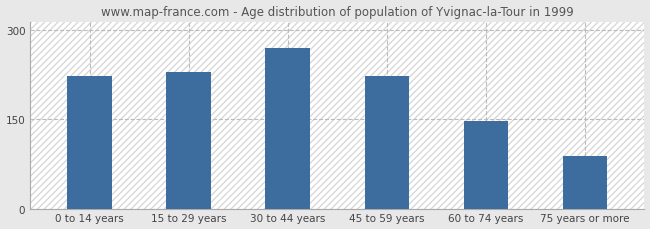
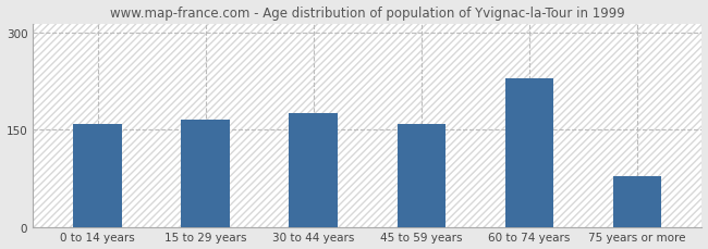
0 to 14 years: 224 -> 160
15 to 29 years: 230 -> 166
30 to 44 years: 270 -> 176
45 to 59 years: 224 -> 160
60 to 74 years: 148 -> 230
75 years or more: 88 -> 78
